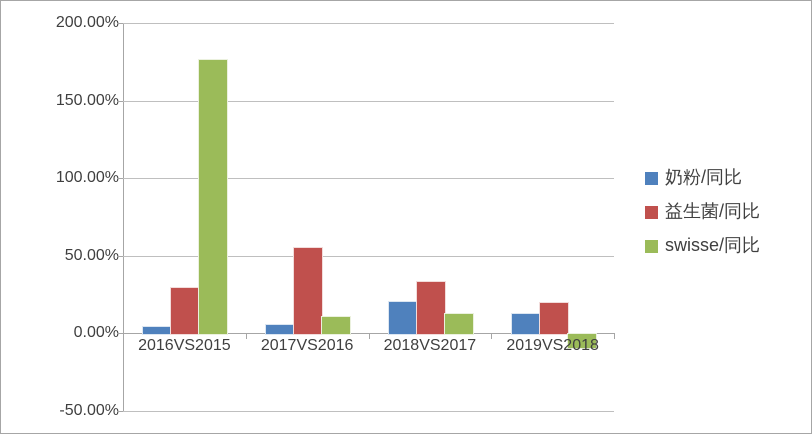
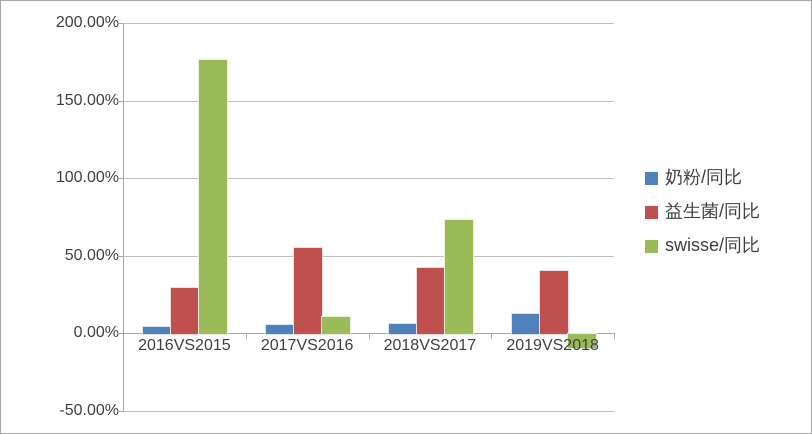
奶粉/同比/2018VS2017: 21% -> 7%
益生菌/同比/2018VS2017: 34% -> 43%
swisse/同比/2018VS2017: 13% -> 74%
益生菌/同比/2019VS2018: 20% -> 41%
